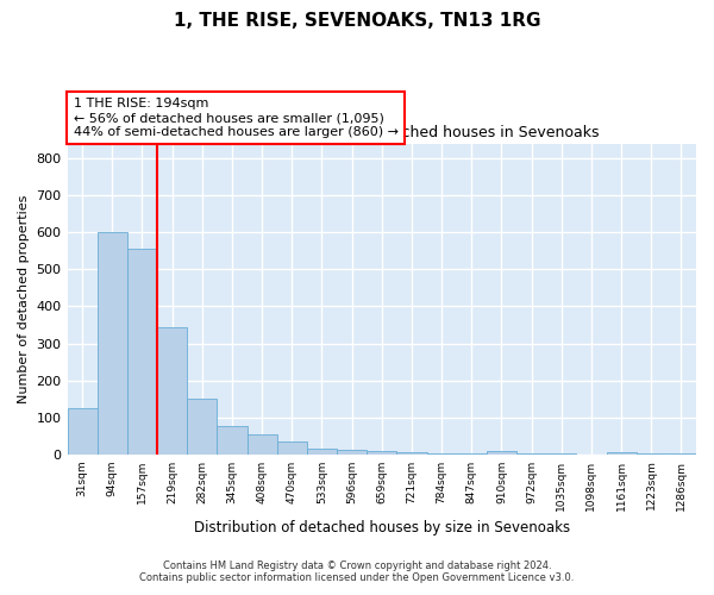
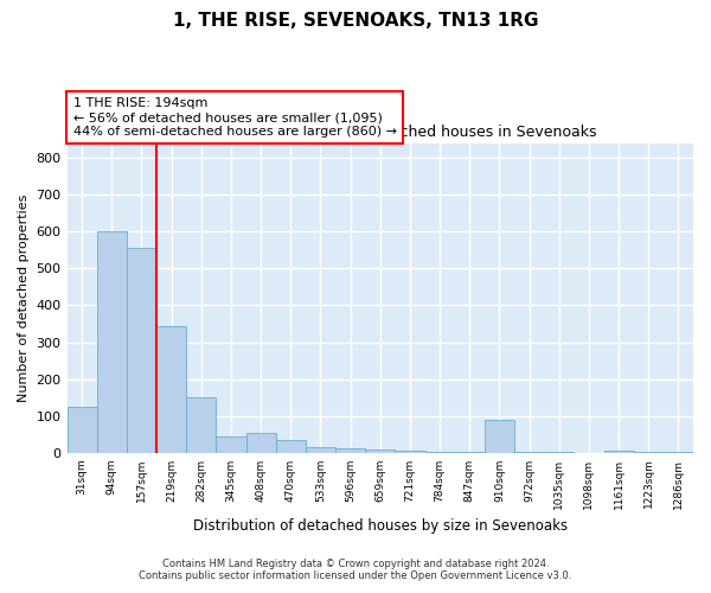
345sqm: 75 -> 45
910sqm: 8 -> 90
